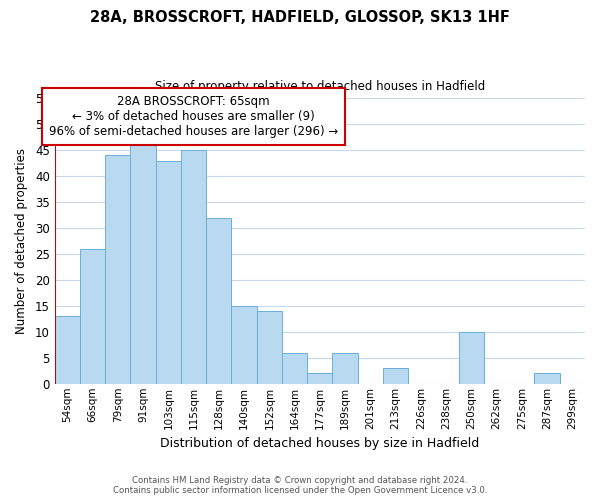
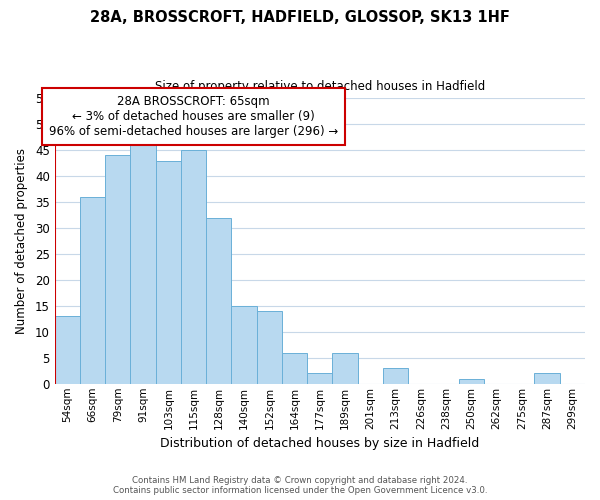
66sqm: 26 -> 36
250sqm: 10 -> 1
